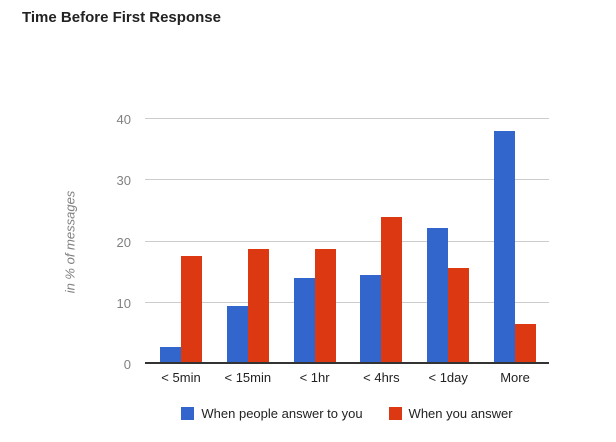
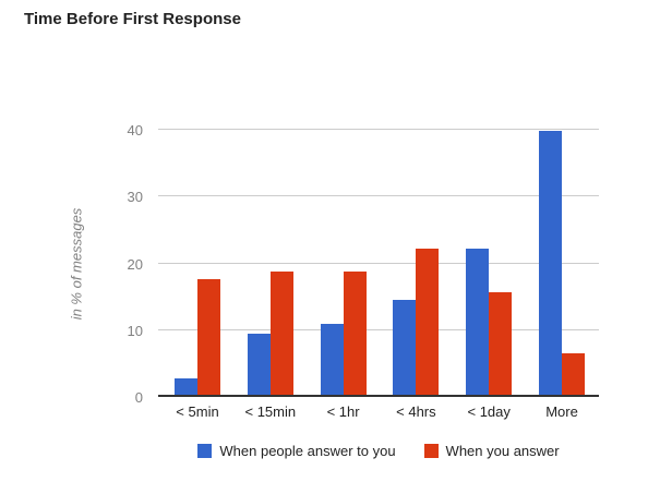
When people answer to you/< 1hr: 14 -> 11
When you answer/< 4hrs: 24 -> 22
When people answer to you/More: 38 -> 40
